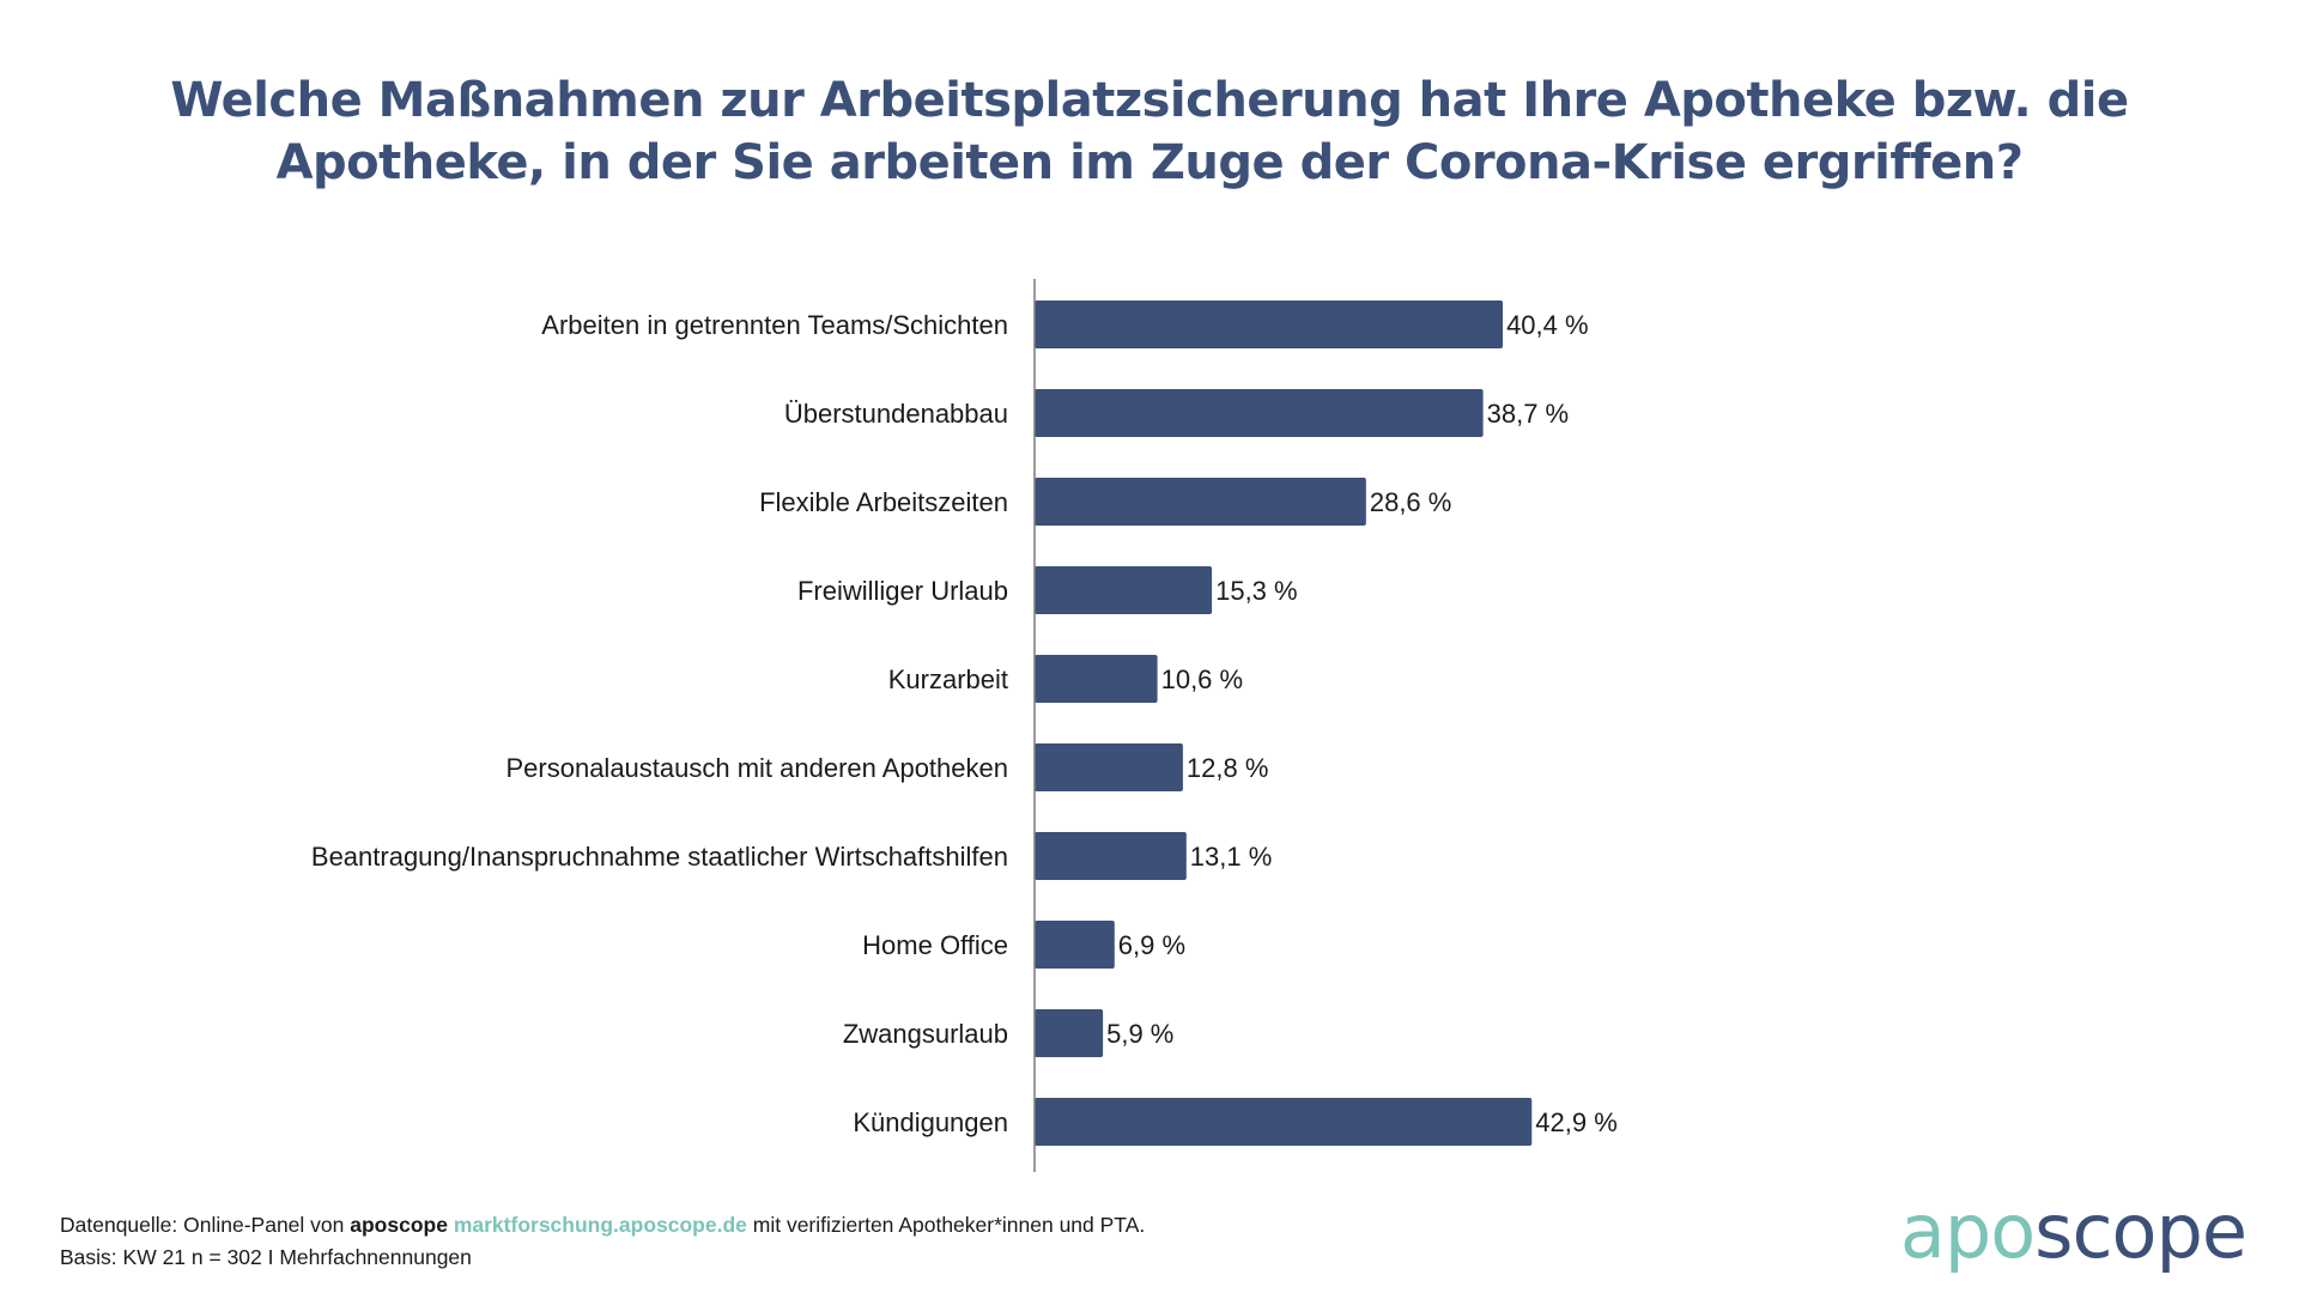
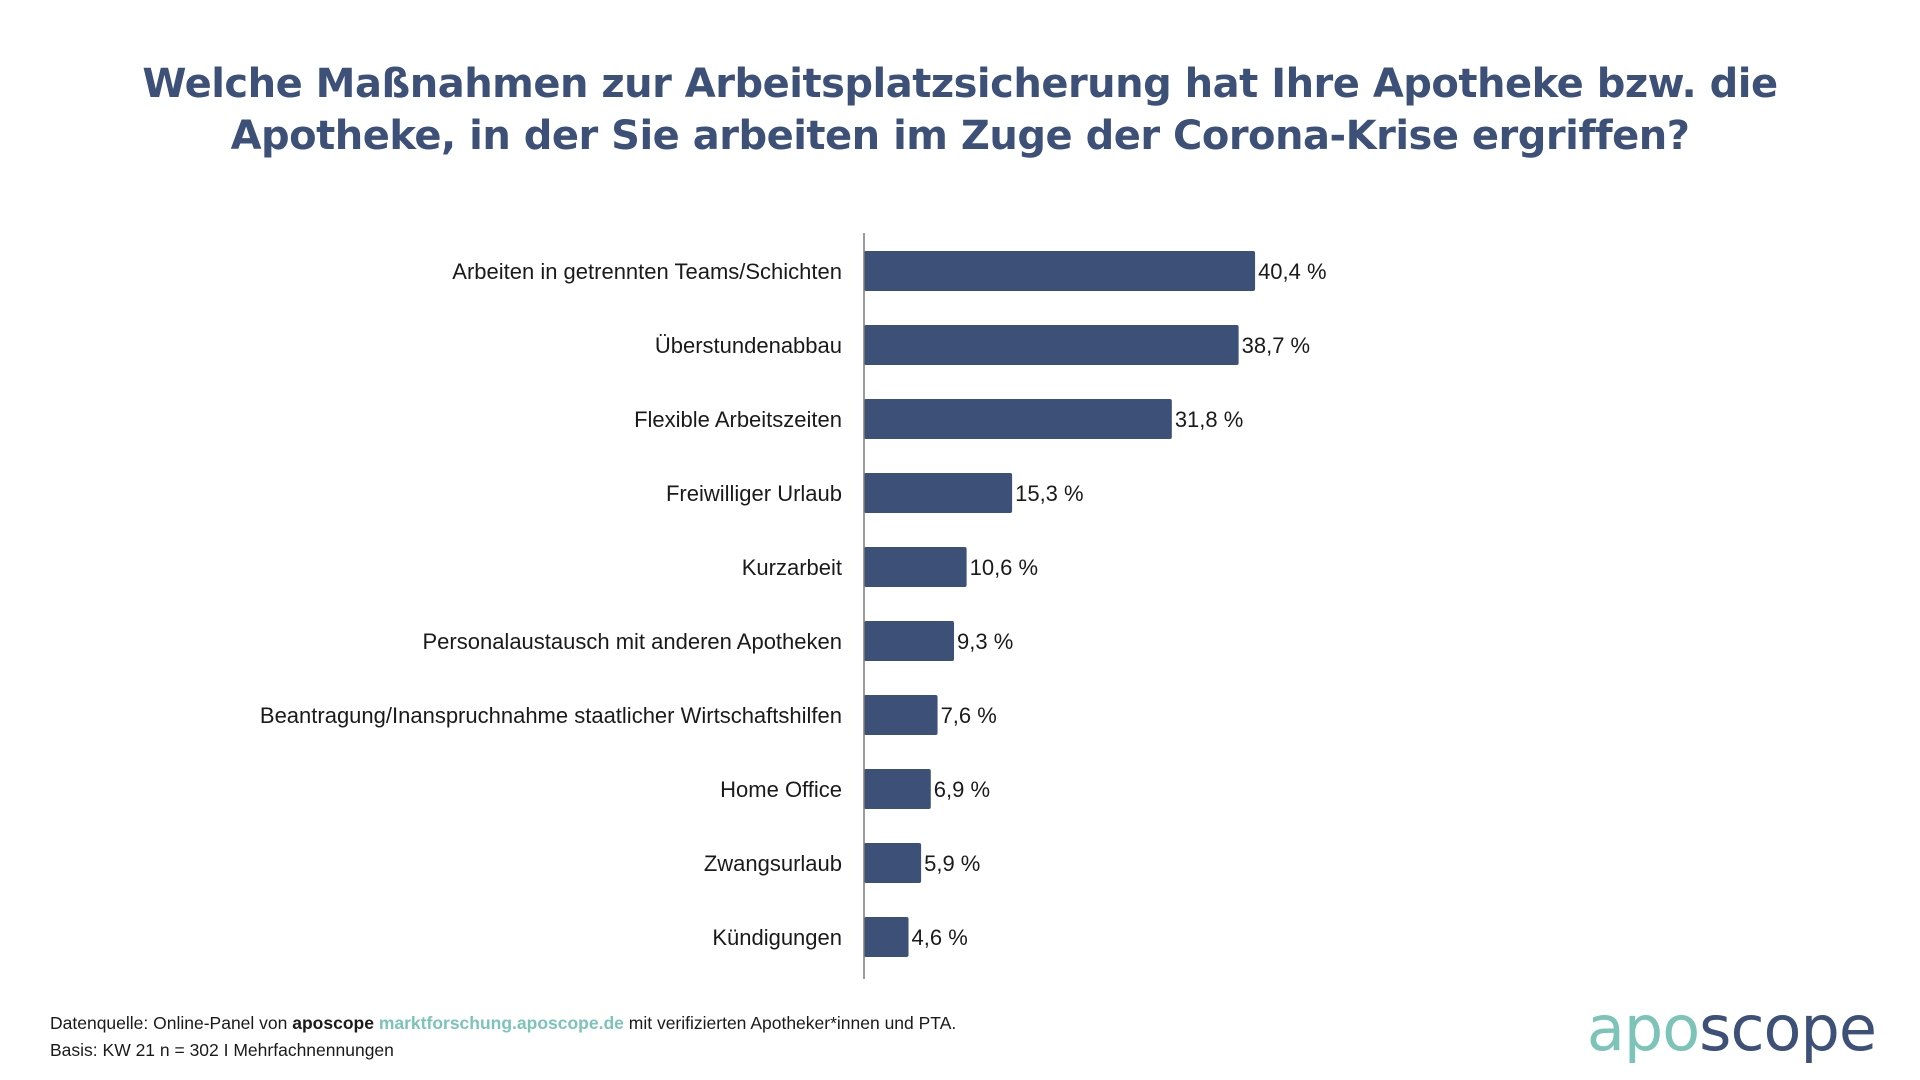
Flexible Arbeitszeiten: 28,6 -> 31,8
Personalaustausch mit anderen Apotheken: 12,8 -> 9,3
Beantragung/Inanspruchnahme staatlicher Wirtschaftshilfen: 13,1 -> 7,6
Kündigungen: 42,9 -> 4,6
